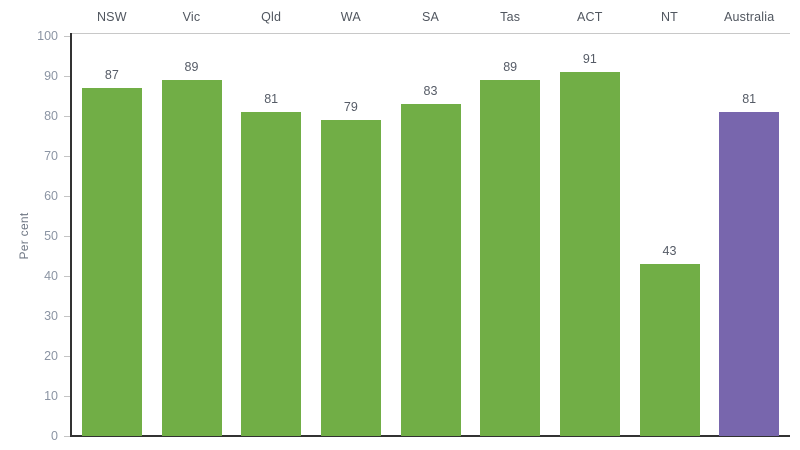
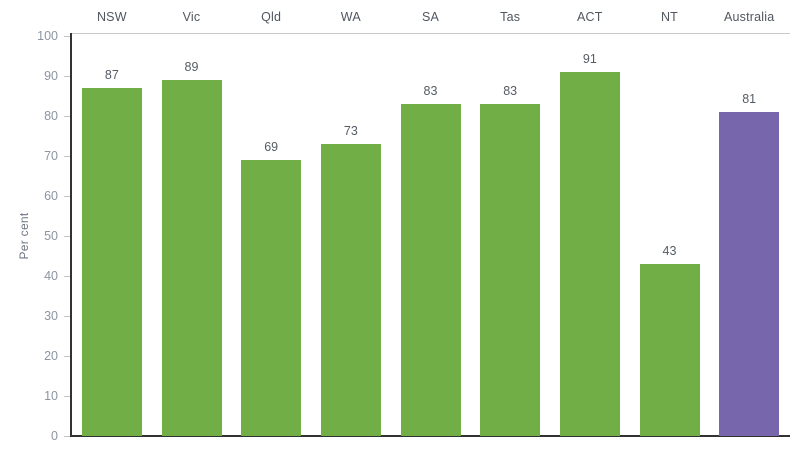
Qld: 81 -> 69
WA: 79 -> 73
Tas: 89 -> 83
